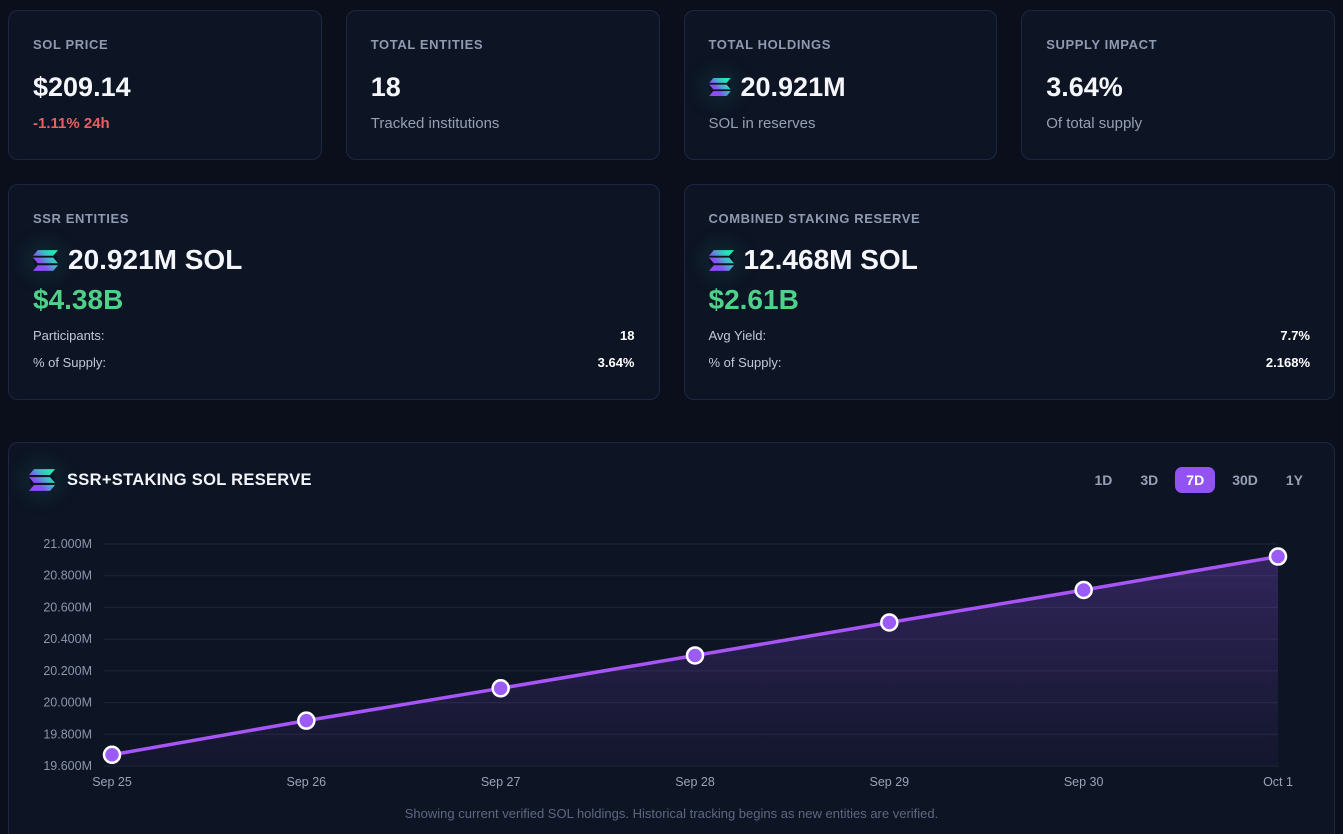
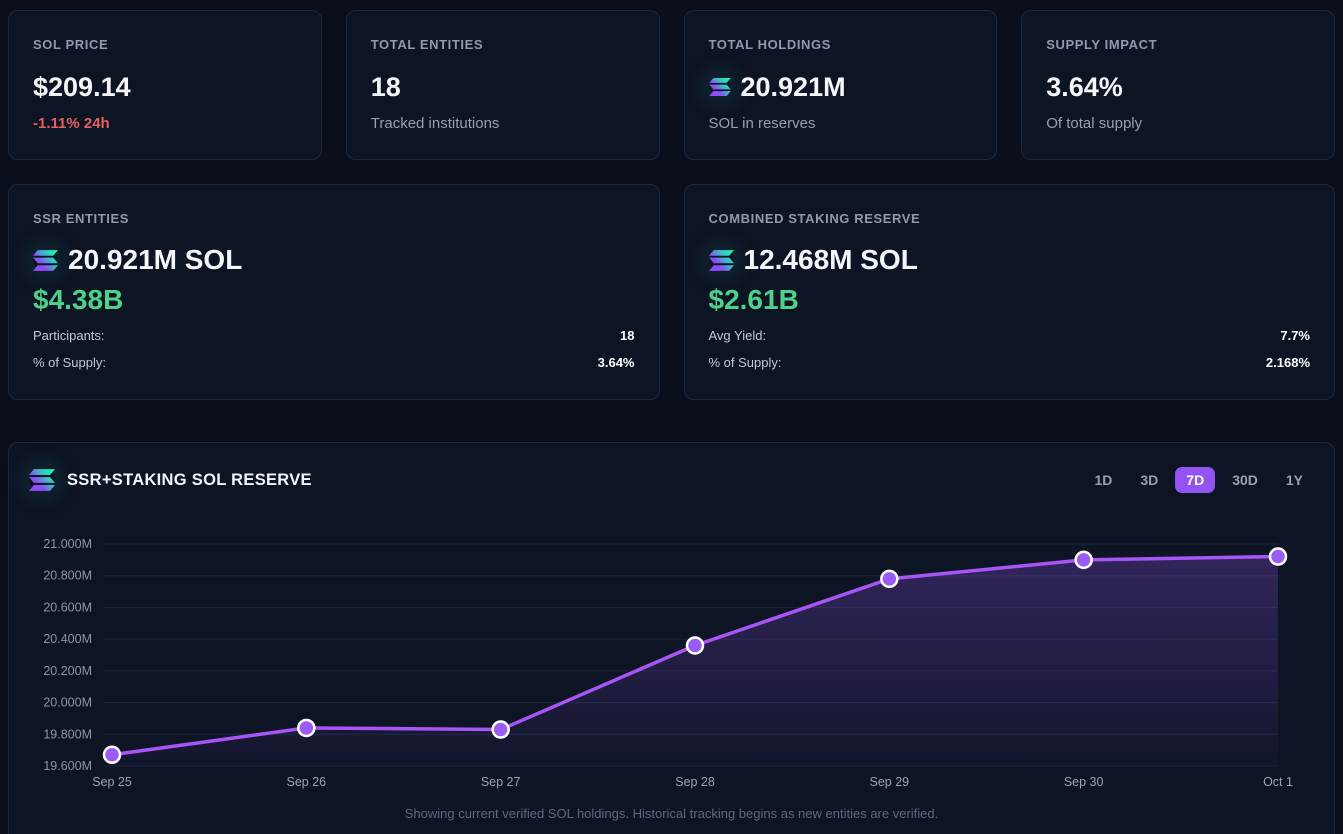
Sep 26: 19.89M -> 19.84M
Sep 27: 20.09M -> 19.83M
Sep 28: 20.30M -> 20.36M
Sep 29: 20.50M -> 20.78M
Sep 30: 20.71M -> 20.90M
